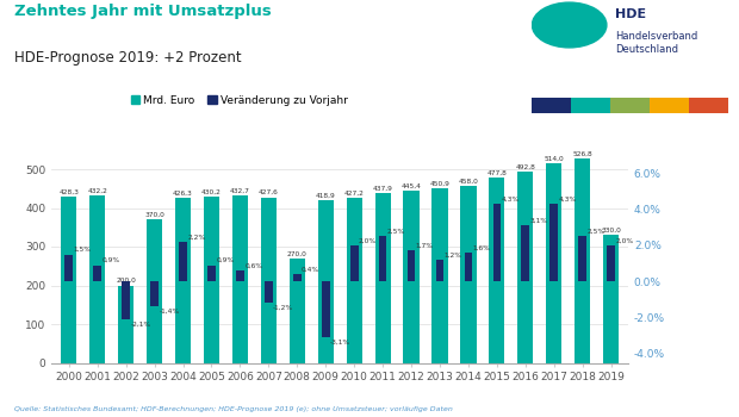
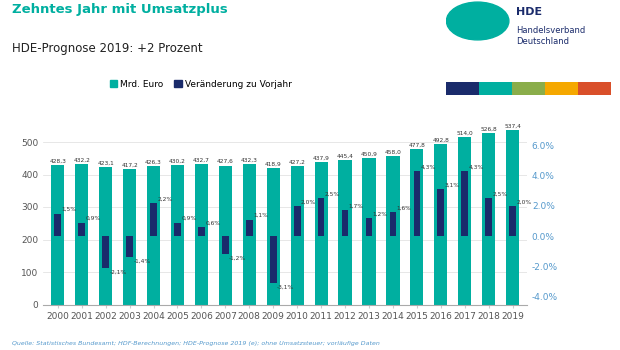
Mrd. Euro/2002: 200 -> 423
Mrd. Euro/2003: 370 -> 417
Mrd. Euro/2008: 270 -> 432
Veränderung zu Vorjahr/2008: 0.4% -> 1.1%
Mrd. Euro/2019: 330 -> 537
